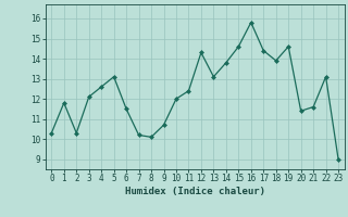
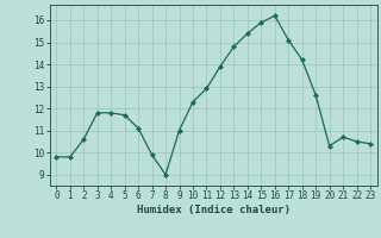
0: 10.3 -> 9.8
1: 11.8 -> 9.8
2: 10.3 -> 10.6
3: 12.1 -> 11.8
4: 12.6 -> 11.8
5: 13.1 -> 11.7
6: 11.5 -> 11.1
7: 10.2 -> 9.9
8: 10.1 -> 9.0
9: 10.7 -> 11.0
10: 12.0 -> 12.3
11: 12.4 -> 12.9
12: 14.3 -> 13.9
13: 13.1 -> 14.8
14: 13.8 -> 15.4
15: 14.6 -> 15.9
16: 15.8 -> 16.2
17: 14.4 -> 15.1
18: 13.9 -> 14.2
19: 14.6 -> 12.6
20: 11.4 -> 10.3
21: 11.6 -> 10.7
22: 13.1 -> 10.5
23: 9.0 -> 10.4
